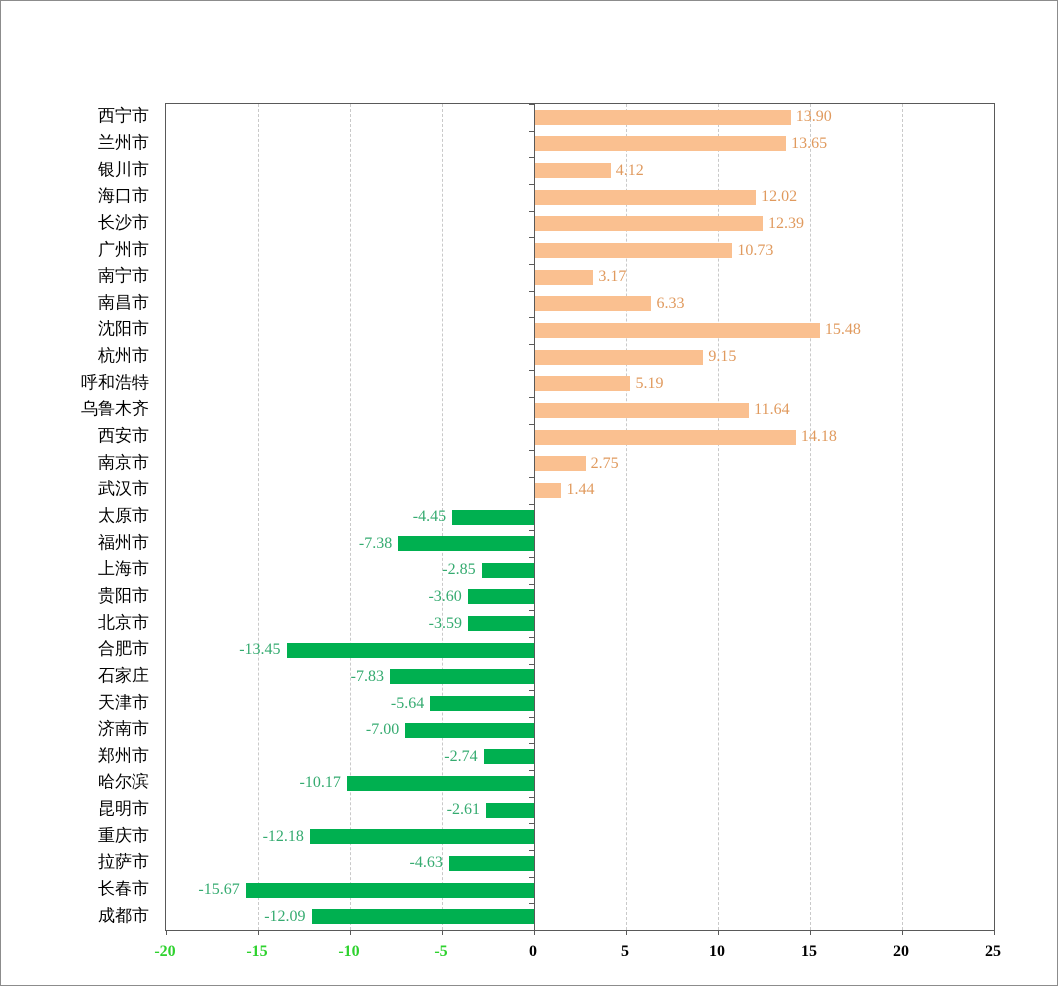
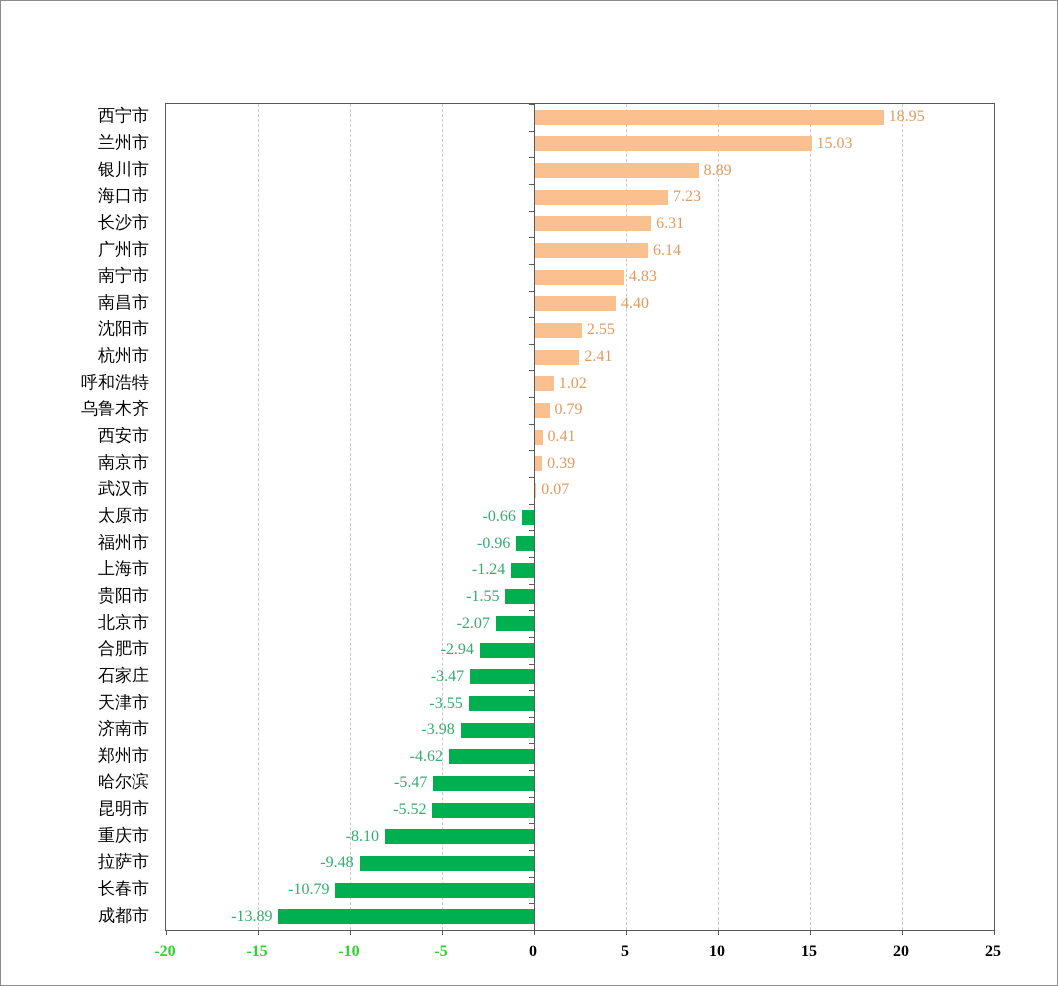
西宁市: 13.90 -> 18.95
兰州市: 13.65 -> 15.03
银川市: 4.12 -> 8.89
海口市: 12.02 -> 7.23
长沙市: 12.39 -> 6.31
广州市: 10.73 -> 6.14
南宁市: 3.17 -> 4.83
南昌市: 6.33 -> 4.40
沈阳市: 15.48 -> 2.55
杭州市: 9.15 -> 2.41
呼和浩特: 5.19 -> 1.02
乌鲁木齐: 11.64 -> 0.79
西安市: 14.18 -> 0.41
南京市: 2.75 -> 0.39
武汉市: 1.44 -> 0.07
太原市: -4.45 -> -0.66
福州市: -7.38 -> -0.96
上海市: -2.85 -> -1.24
贵阳市: -3.60 -> -1.55
北京市: -3.59 -> -2.07
合肥市: -13.45 -> -2.94
石家庄: -7.83 -> -3.47
天津市: -5.64 -> -3.55
济南市: -7.00 -> -3.98
郑州市: -2.74 -> -4.62
哈尔滨: -10.17 -> -5.47
昆明市: -2.61 -> -5.52
重庆市: -12.18 -> -8.10
拉萨市: -4.63 -> -9.48
长春市: -15.67 -> -10.79
成都市: -12.09 -> -13.89
